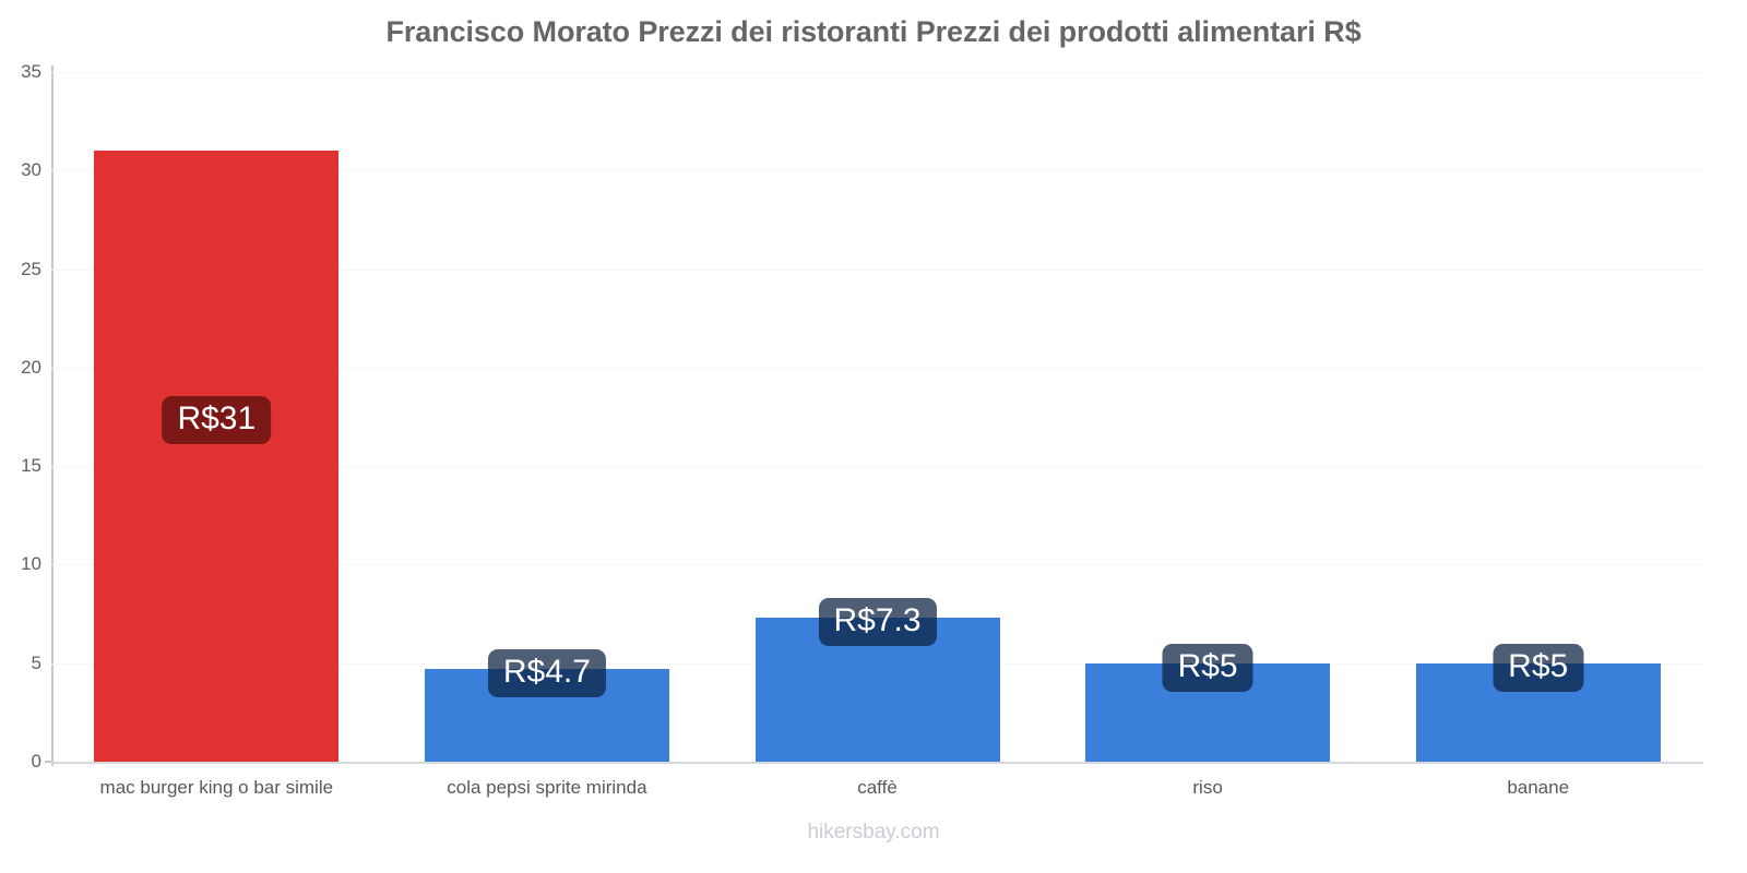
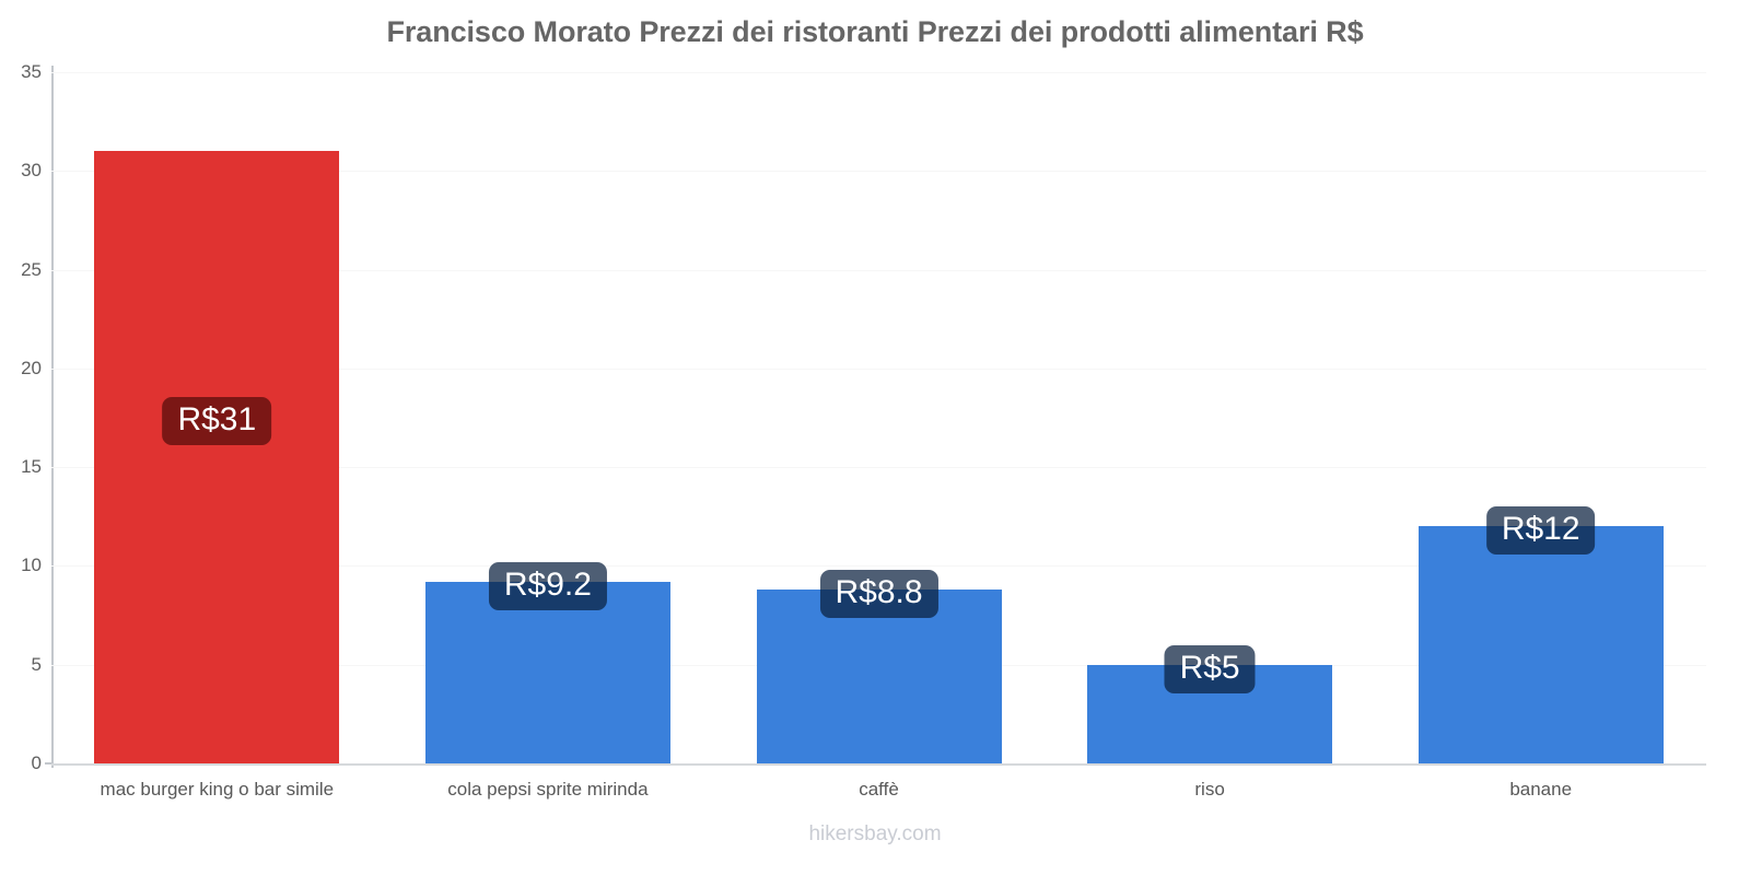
cola pepsi sprite mirinda: 4.7 -> 9.2
caffè: 7.3 -> 8.8
banane: 5 -> 12
